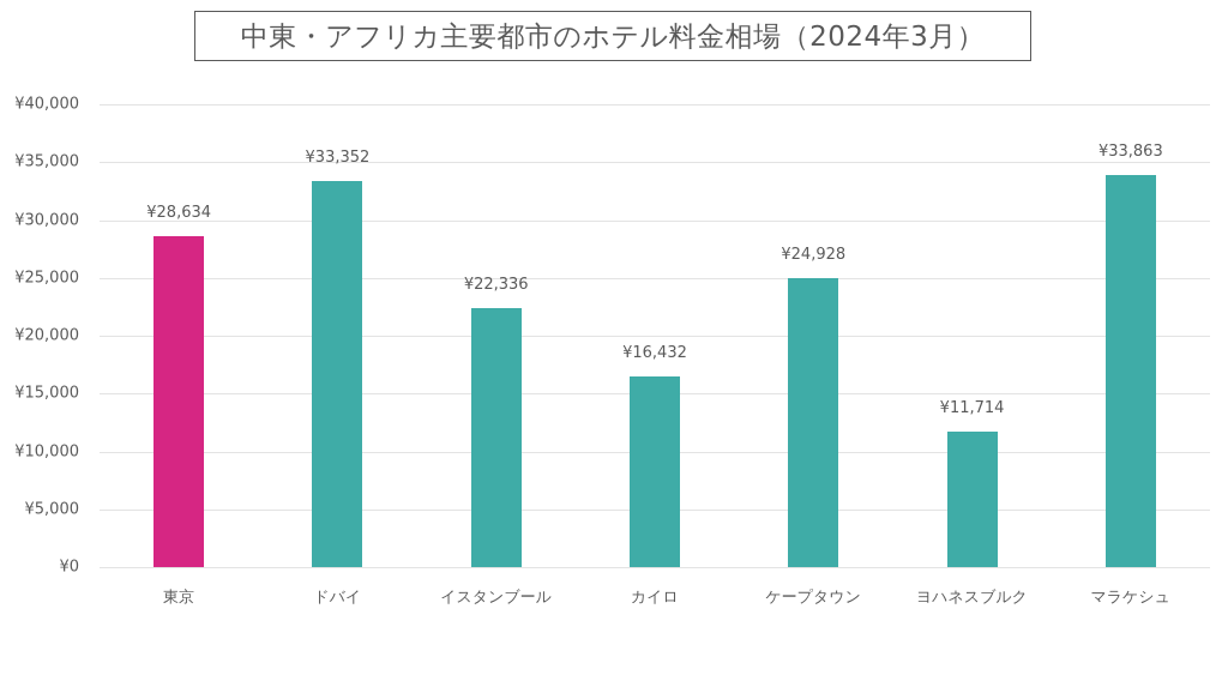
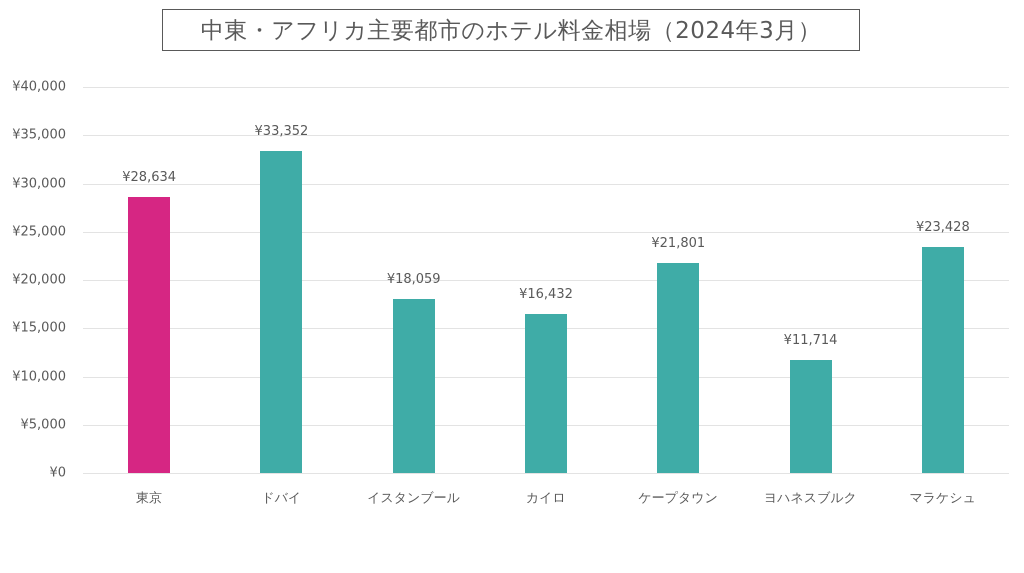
イスタンブール: ¥22,336 -> ¥18,059
ケープタウン: ¥24,928 -> ¥21,801
マラケシュ: ¥33,863 -> ¥23,428
